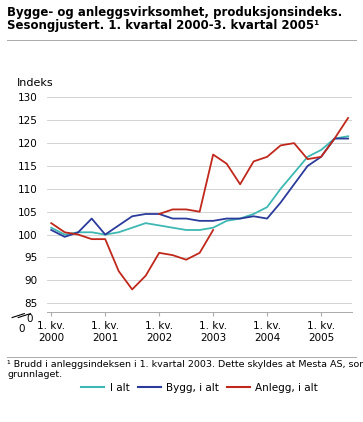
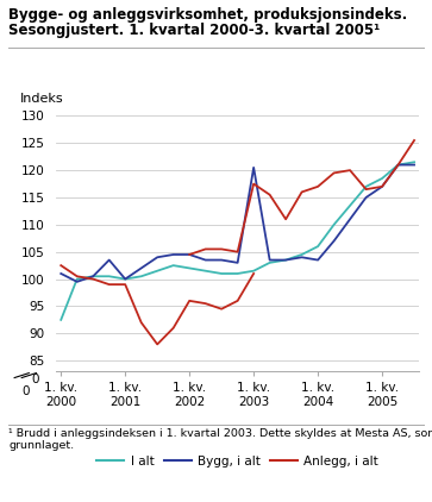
I alt/1. kv. 2000: 101.5 -> 92.5
Bygg, i alt/1. kv. 2003: 103.0 -> 120.5
